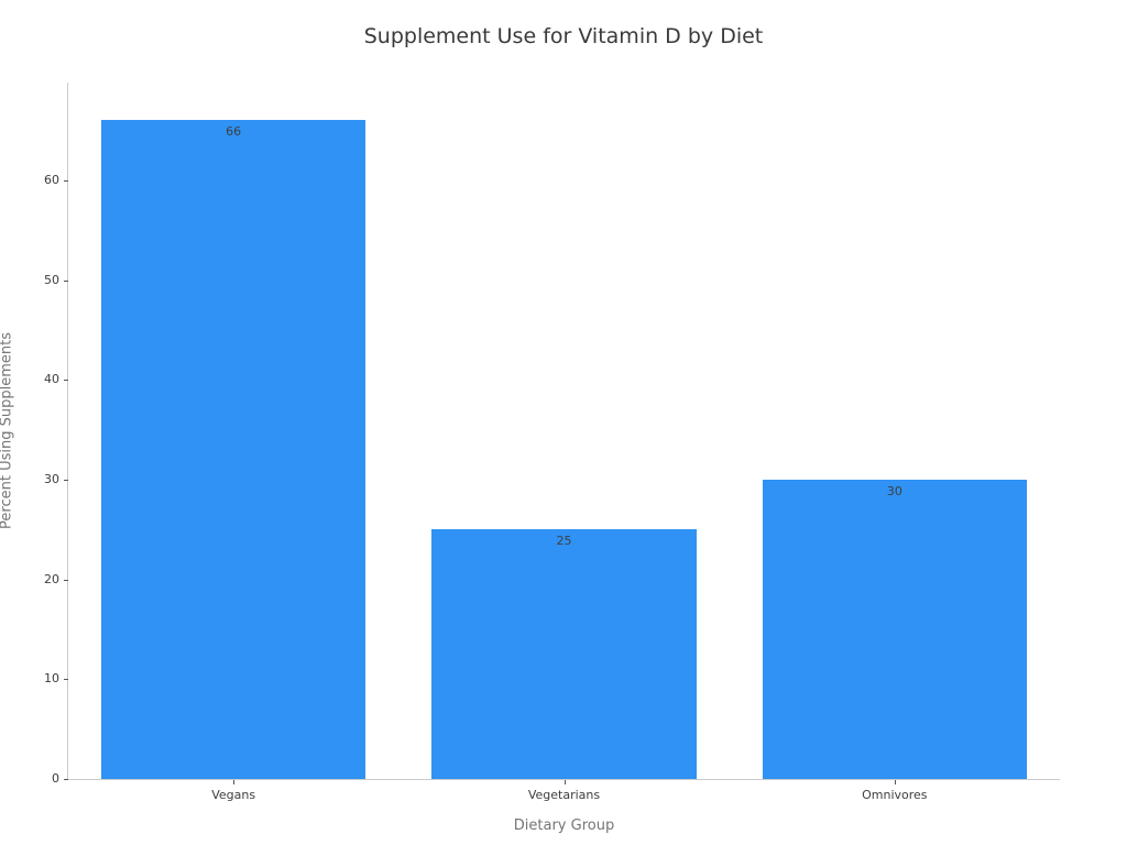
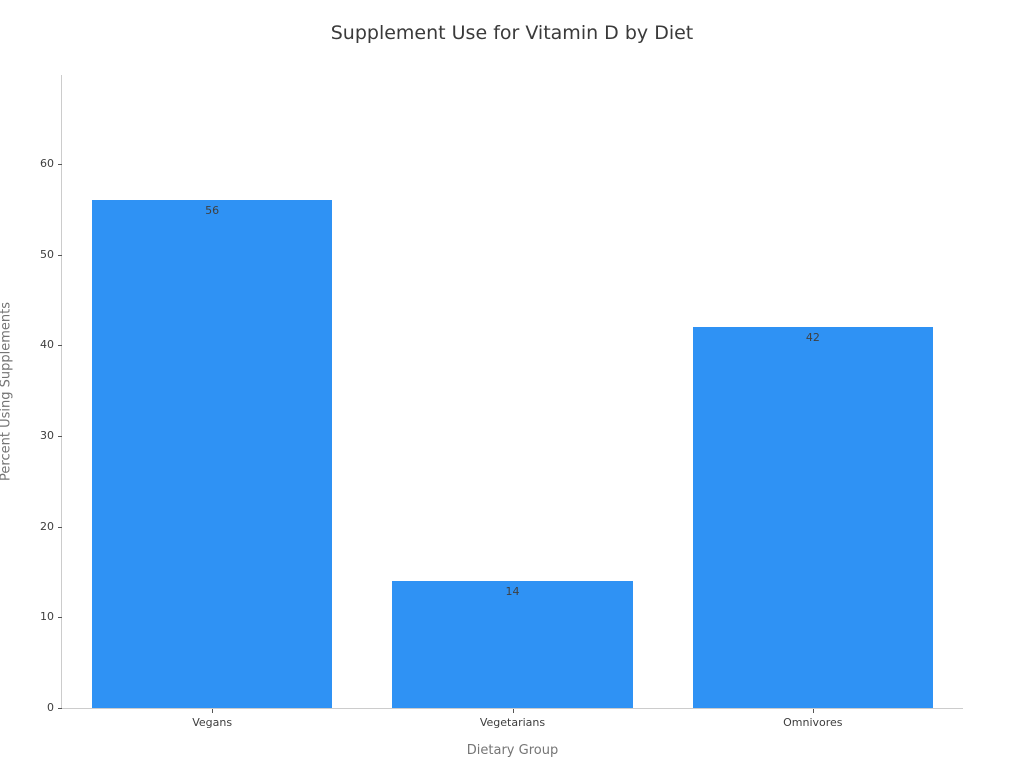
Vegans: 66 -> 56
Vegetarians: 25 -> 14
Omnivores: 30 -> 42
